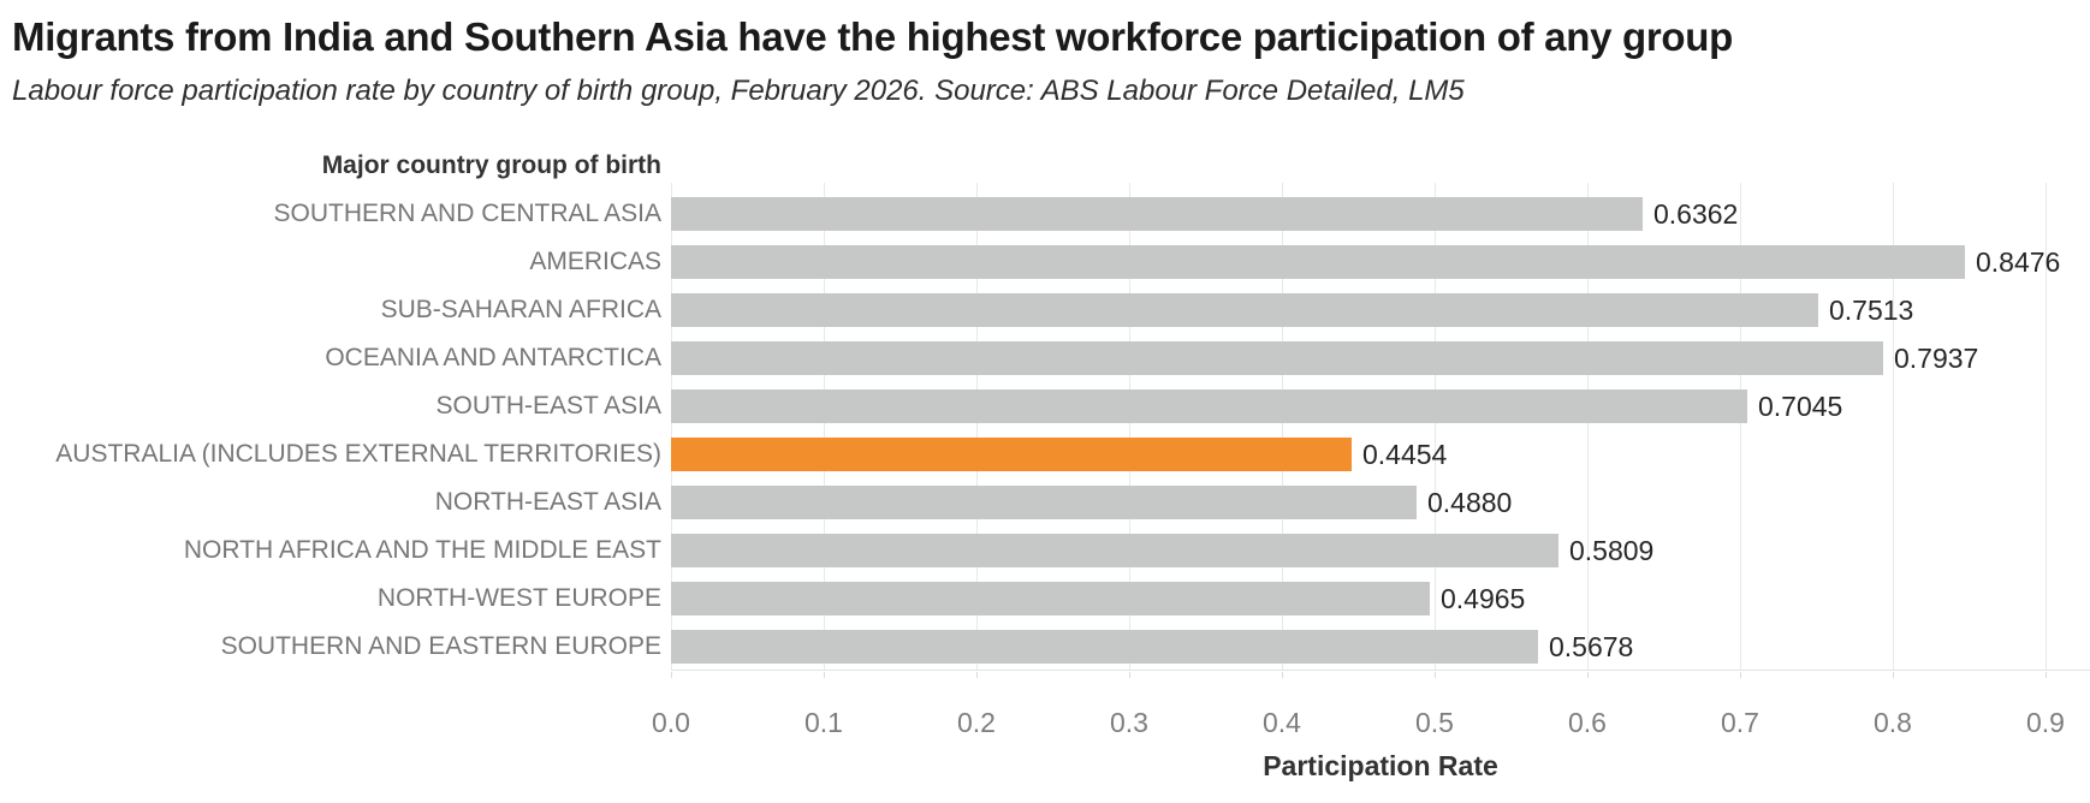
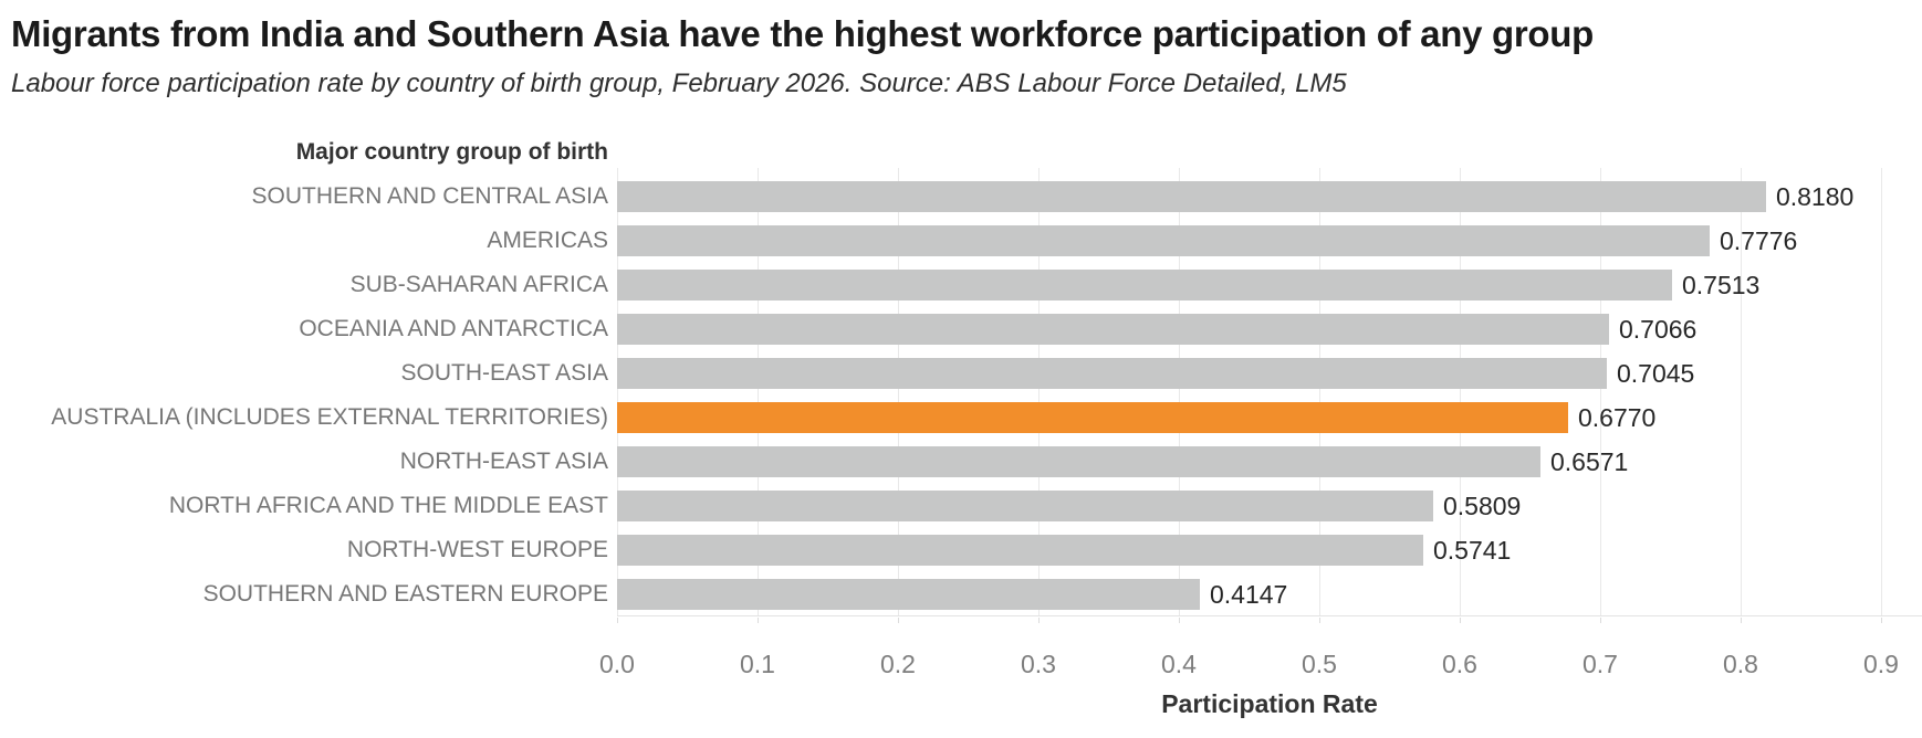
SOUTHERN AND CENTRAL ASIA: 0.6362 -> 0.8180
AMERICAS: 0.8476 -> 0.7776
OCEANIA AND ANTARCTICA: 0.7937 -> 0.7066
AUSTRALIA (INCLUDES EXTERNAL TERRITORIES): 0.4454 -> 0.6770
NORTH-EAST ASIA: 0.4880 -> 0.6571
NORTH-WEST EUROPE: 0.4965 -> 0.5741
SOUTHERN AND EASTERN EUROPE: 0.5678 -> 0.4147
